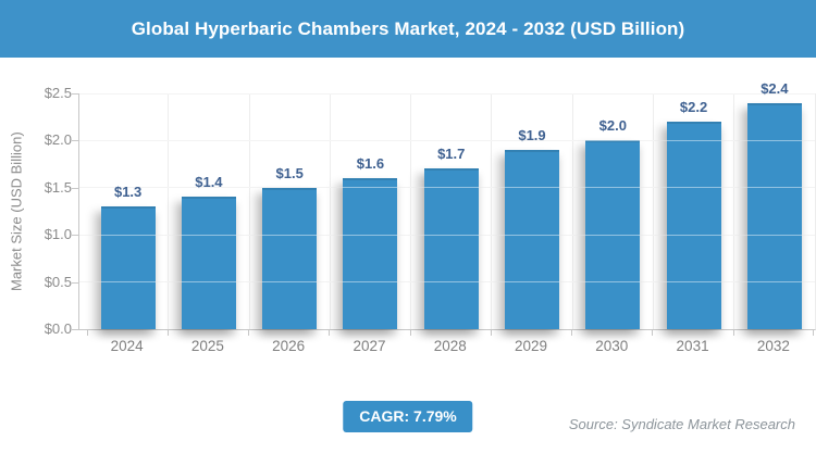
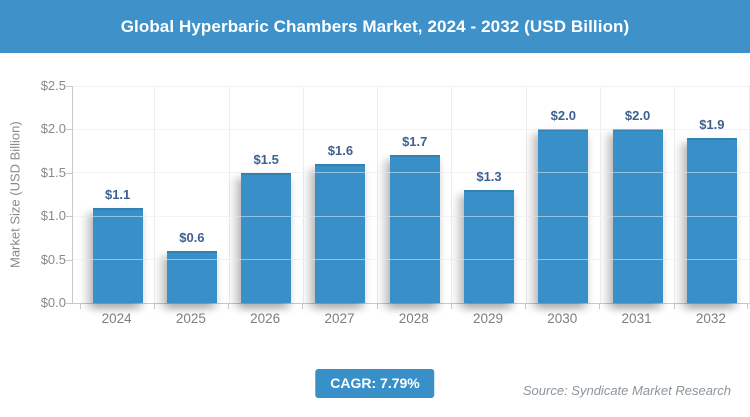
2024: $1.3 -> $1.1
2025: $1.4 -> $0.6
2029: $1.9 -> $1.3
2031: $2.2 -> $2.0
2032: $2.4 -> $1.9
